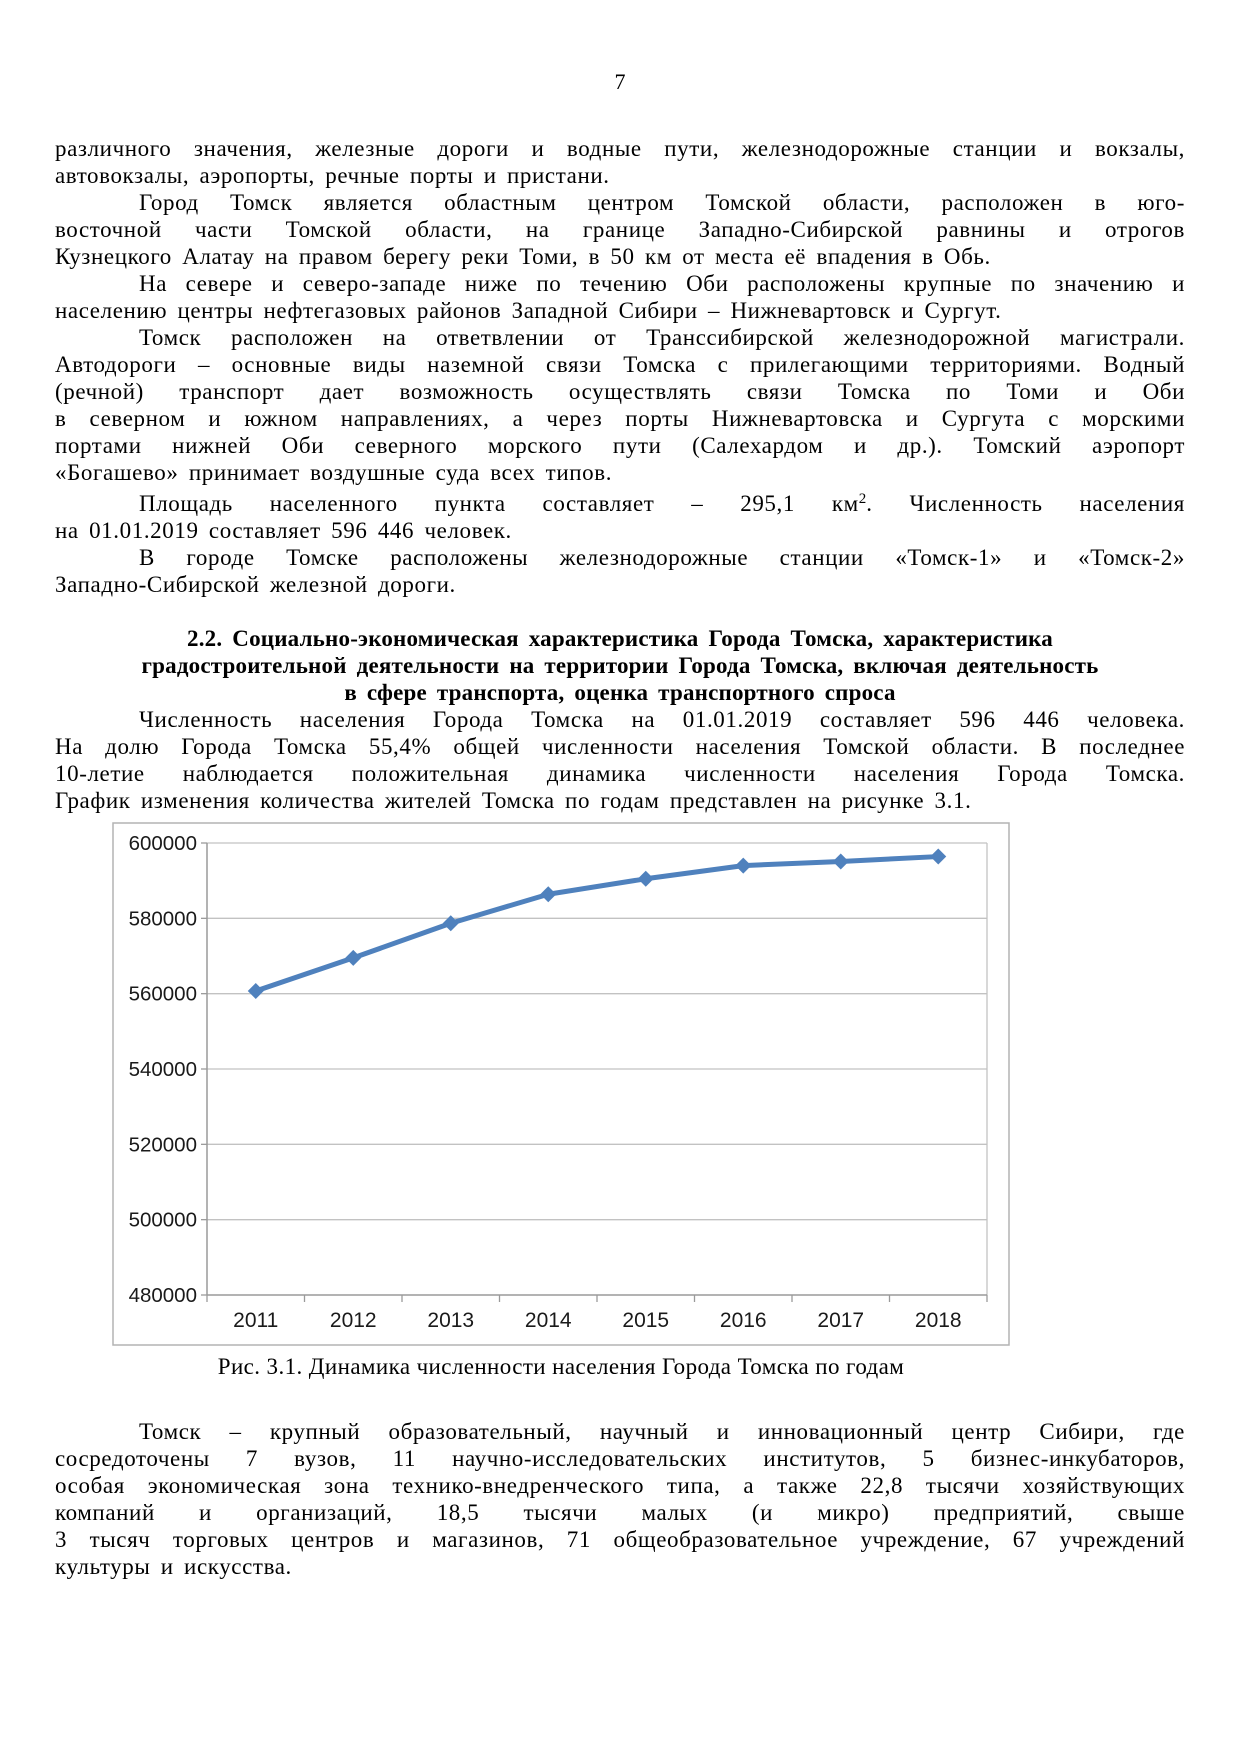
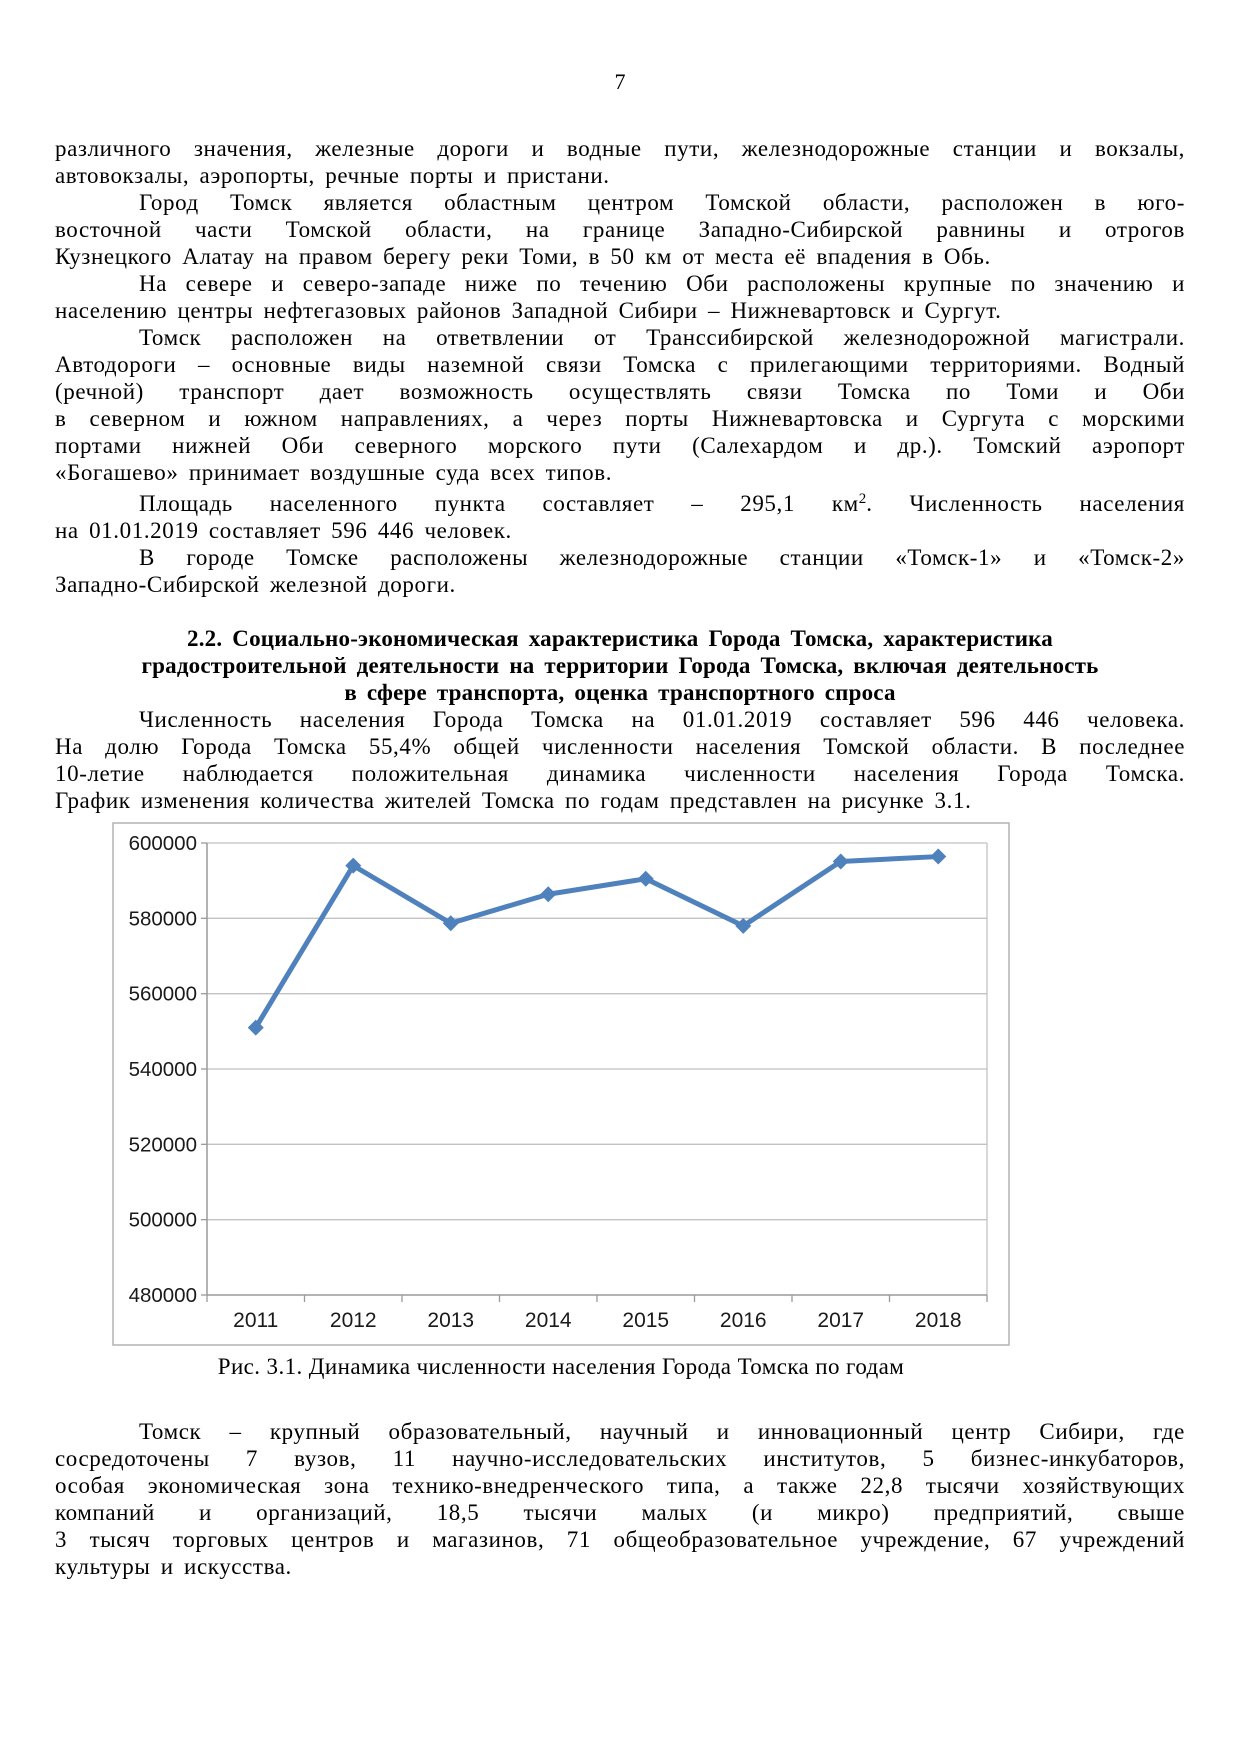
2011: 561000 -> 551000
2012: 570000 -> 594000
2016: 594000 -> 578000
